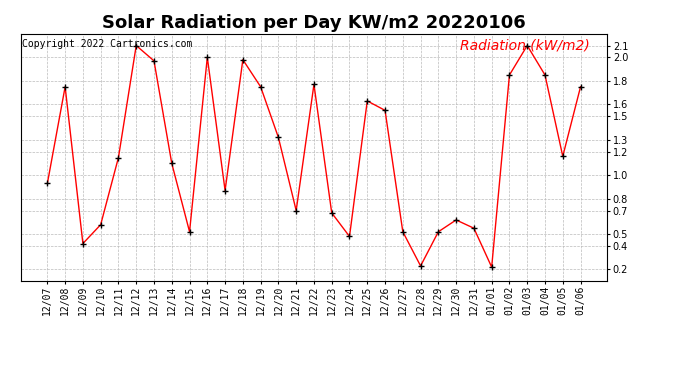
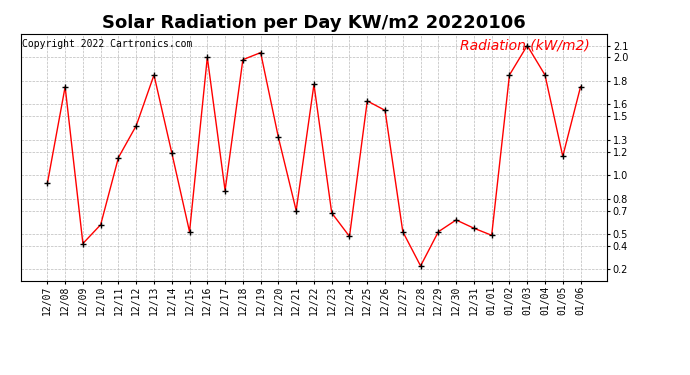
12/12: 2.10 -> 1.42
12/13: 1.97 -> 1.85
12/14: 1.10 -> 1.19
12/19: 1.75 -> 2.04
01/01: 0.22 -> 0.49
